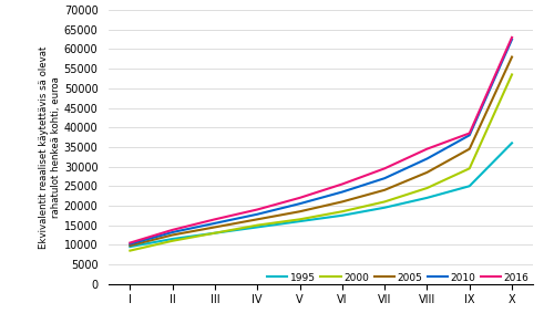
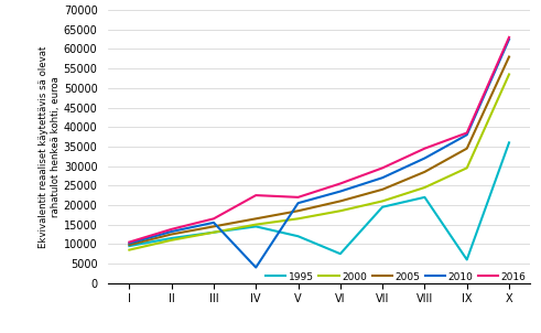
2010/IV: 17800 -> 4000
2016/IV: 19000 -> 22500
1995/V: 16000 -> 12000
1995/VI: 17500 -> 7500
1995/IX: 25000 -> 6000
